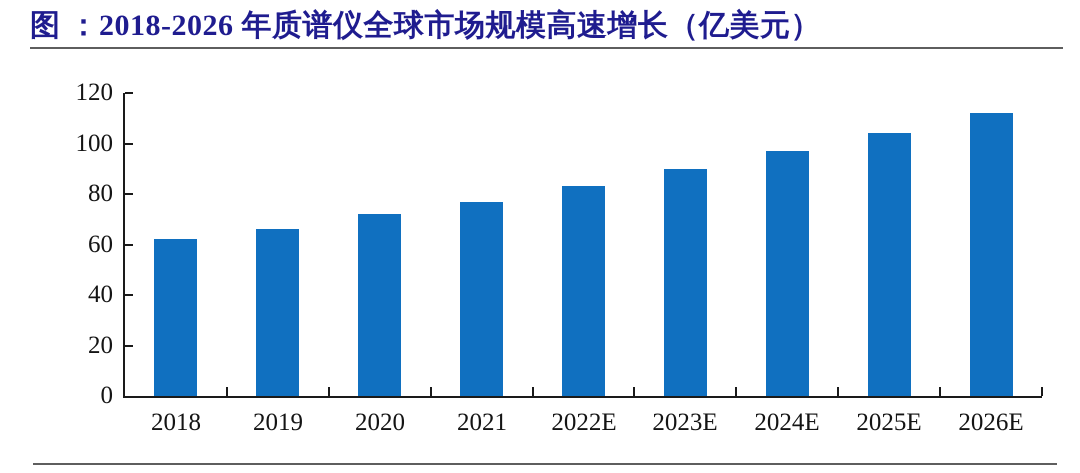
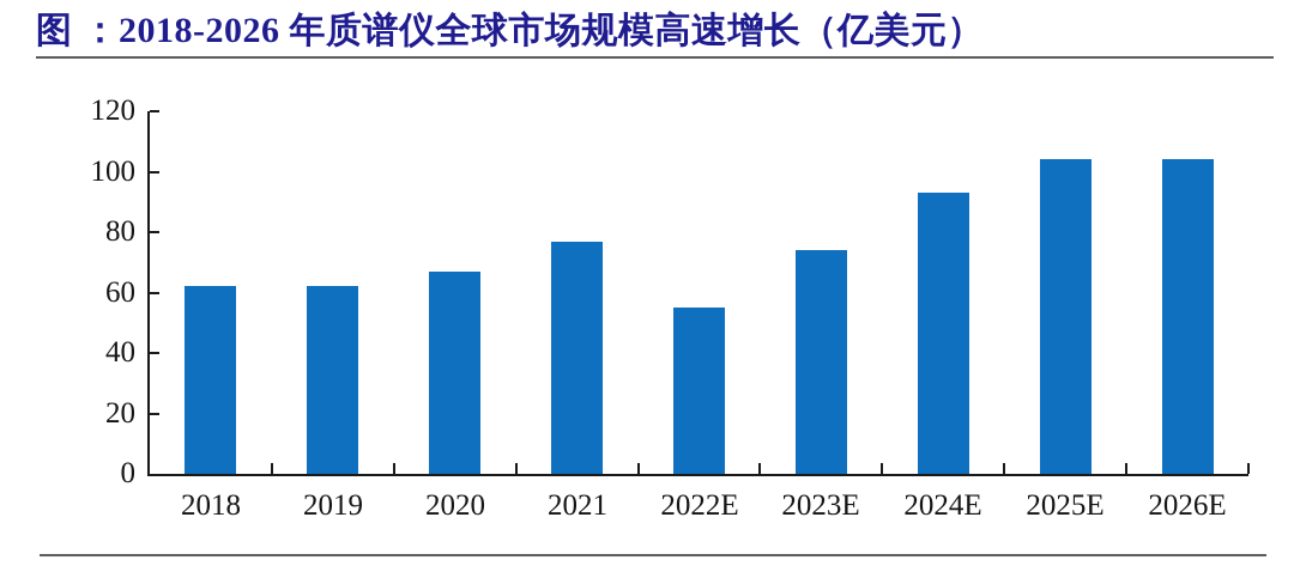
2019: 66 -> 62
2020: 72 -> 67
2022E: 83 -> 55
2023E: 90 -> 74
2024E: 97 -> 93
2026E: 112 -> 104
